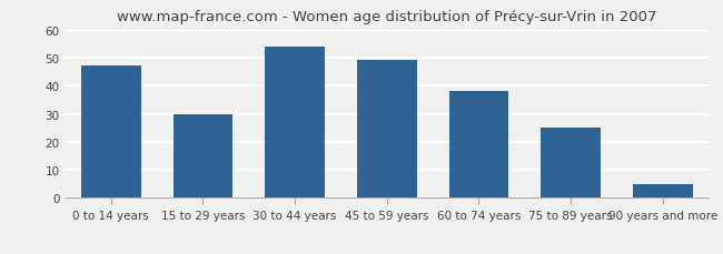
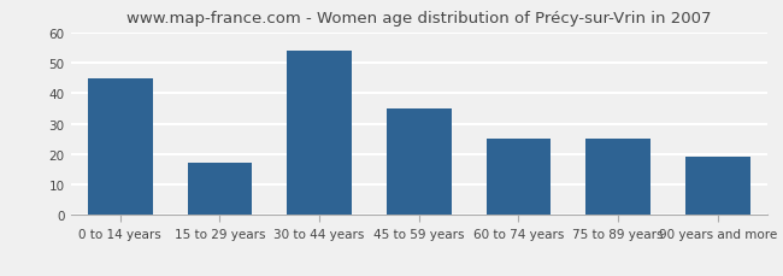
0 to 14 years: 47 -> 45
15 to 29 years: 30 -> 17
45 to 59 years: 49 -> 35
60 to 74 years: 38 -> 25
90 years and more: 5 -> 19
